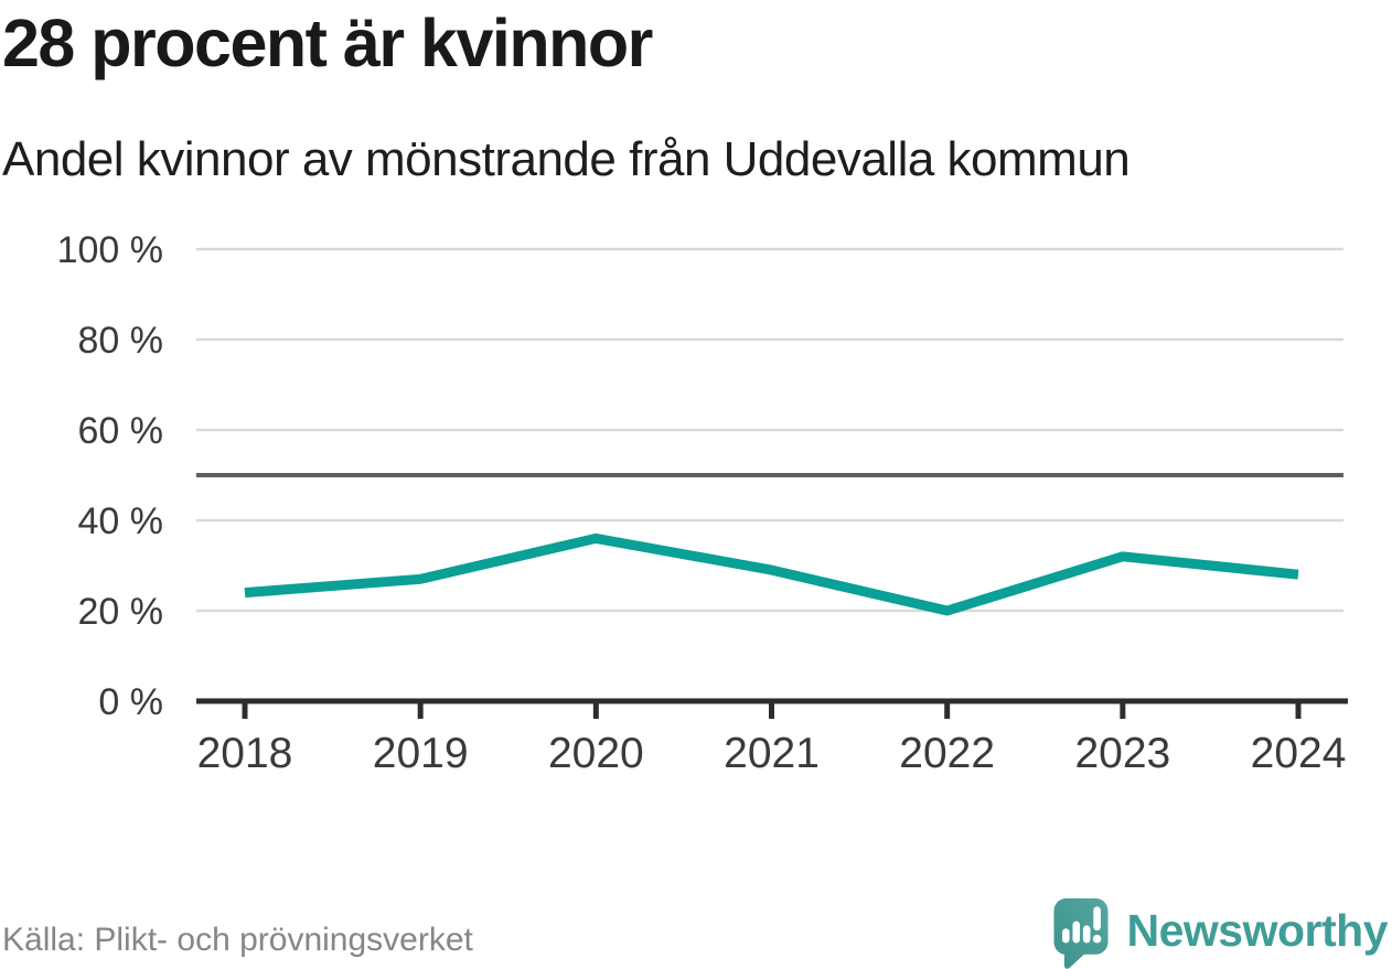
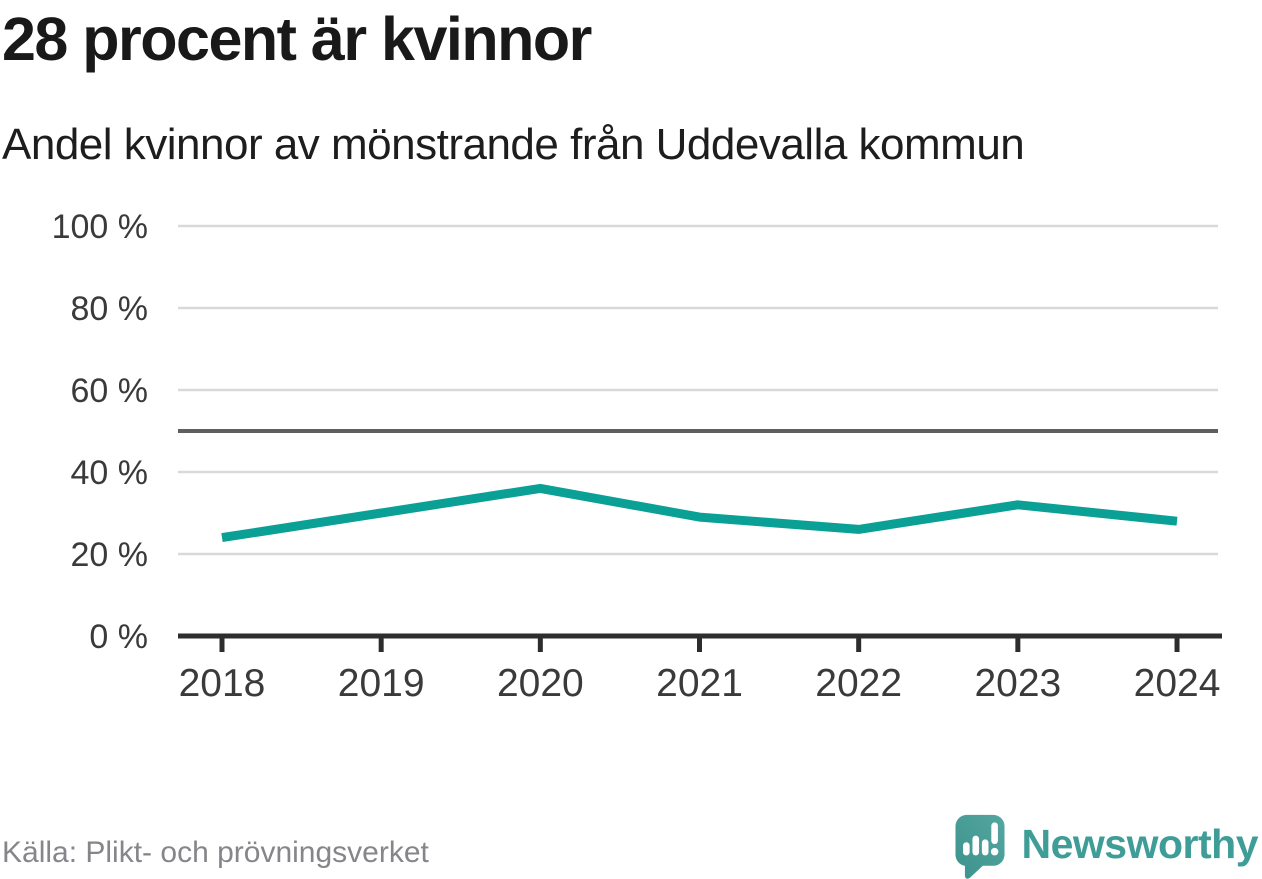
2019: 27% -> 30%
2022: 20% -> 26%
